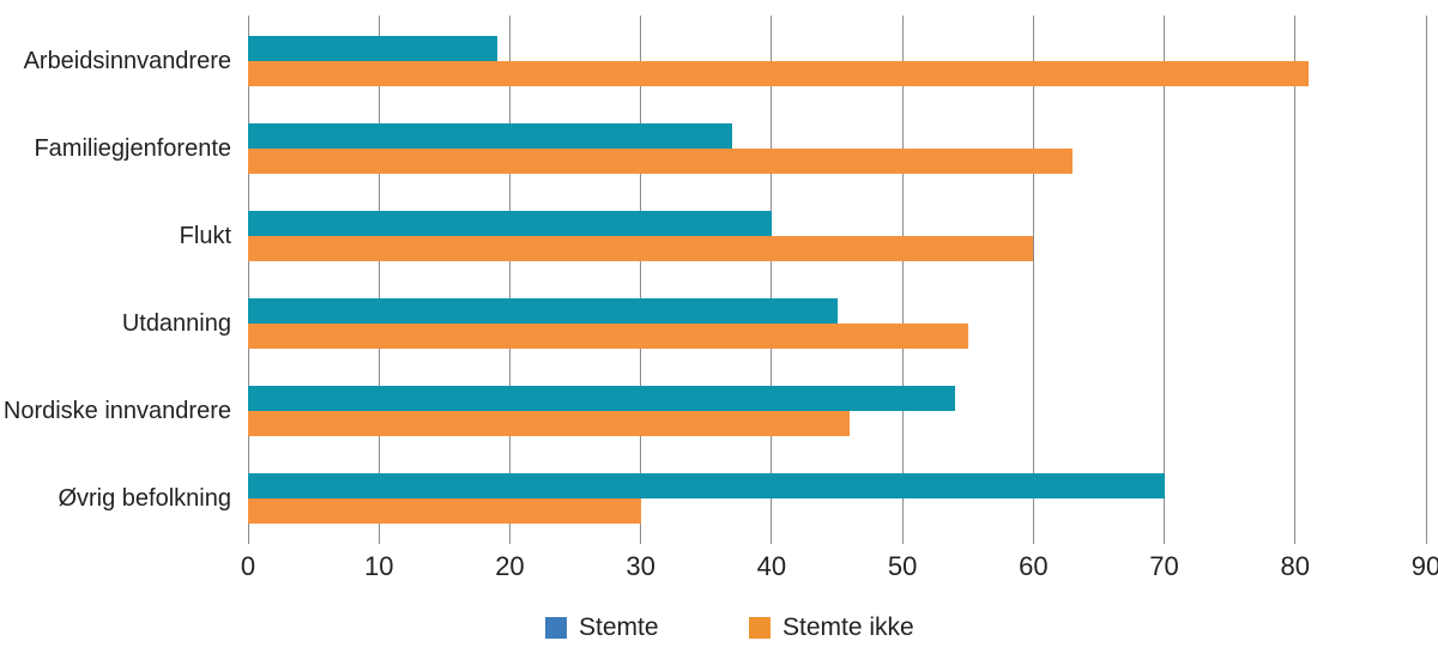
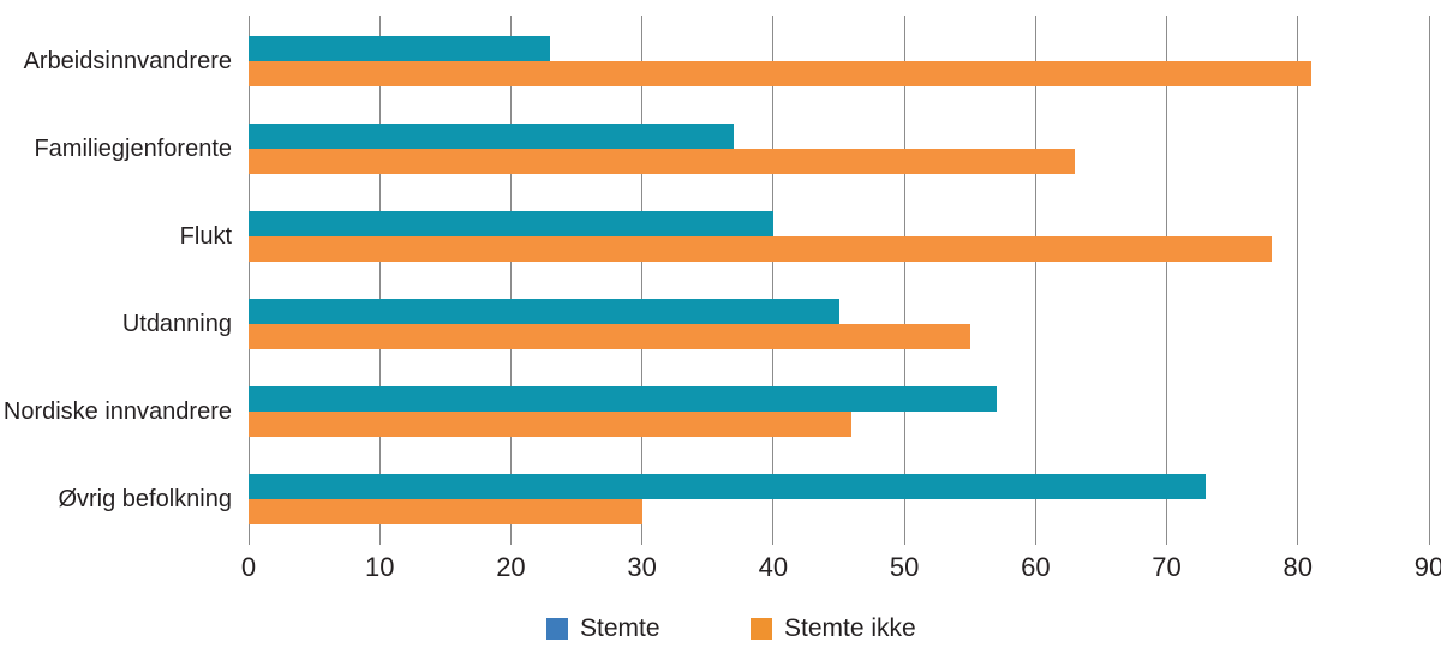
Stemte/Arbeidsinnvandrere: 19 -> 23
Stemte ikke/Flukt: 60 -> 78
Stemte/Nordiske innvandrere: 54 -> 57
Stemte/Øvrig befolkning: 70 -> 73
